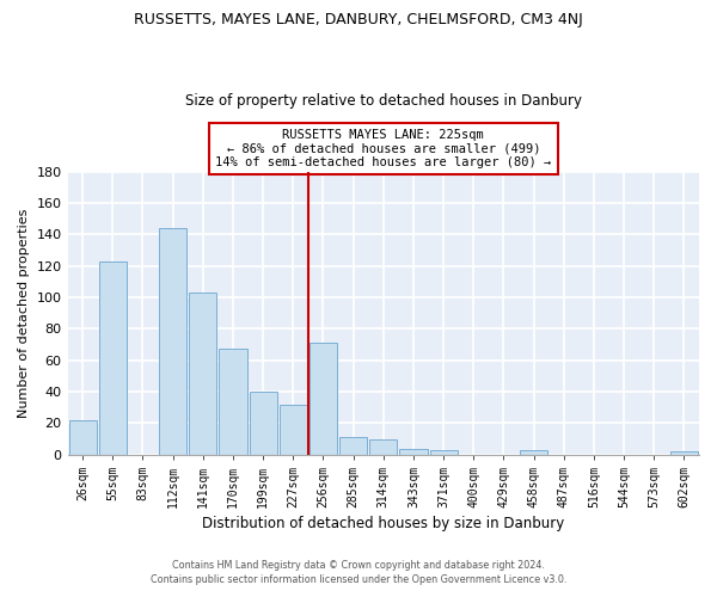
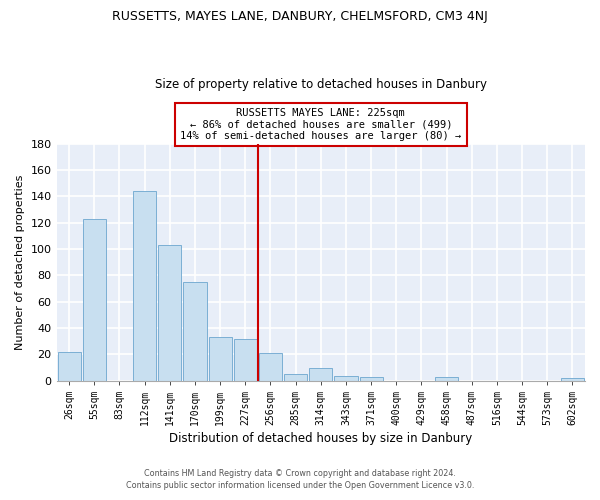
170sqm: 67 -> 75
199sqm: 40 -> 33
256sqm: 71 -> 21
285sqm: 11 -> 5
